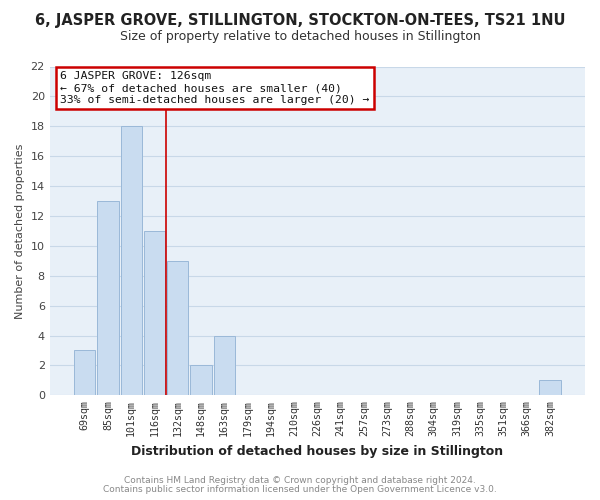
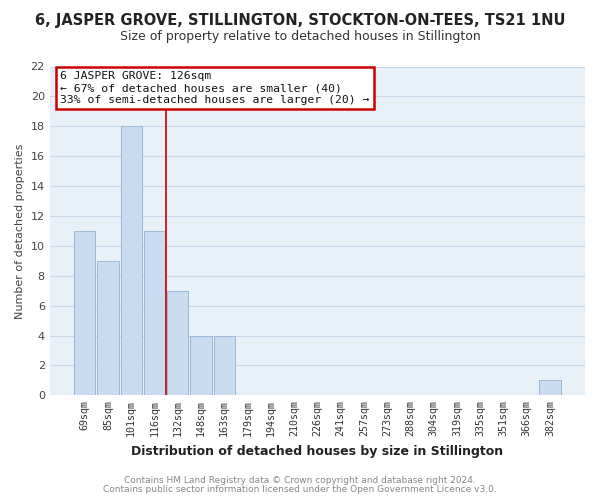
69sqm: 3 -> 11
85sqm: 13 -> 9
132sqm: 9 -> 7
148sqm: 2 -> 4
